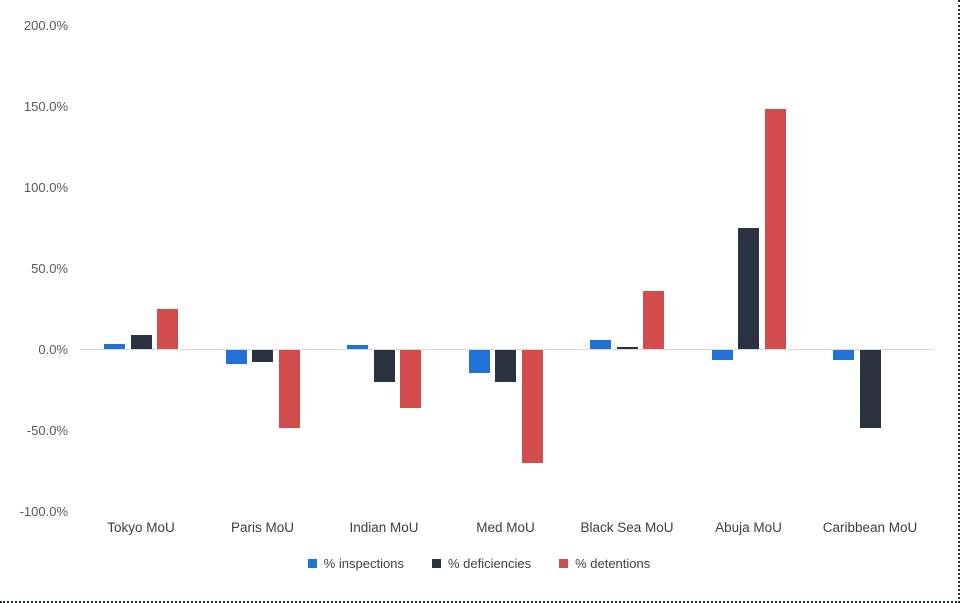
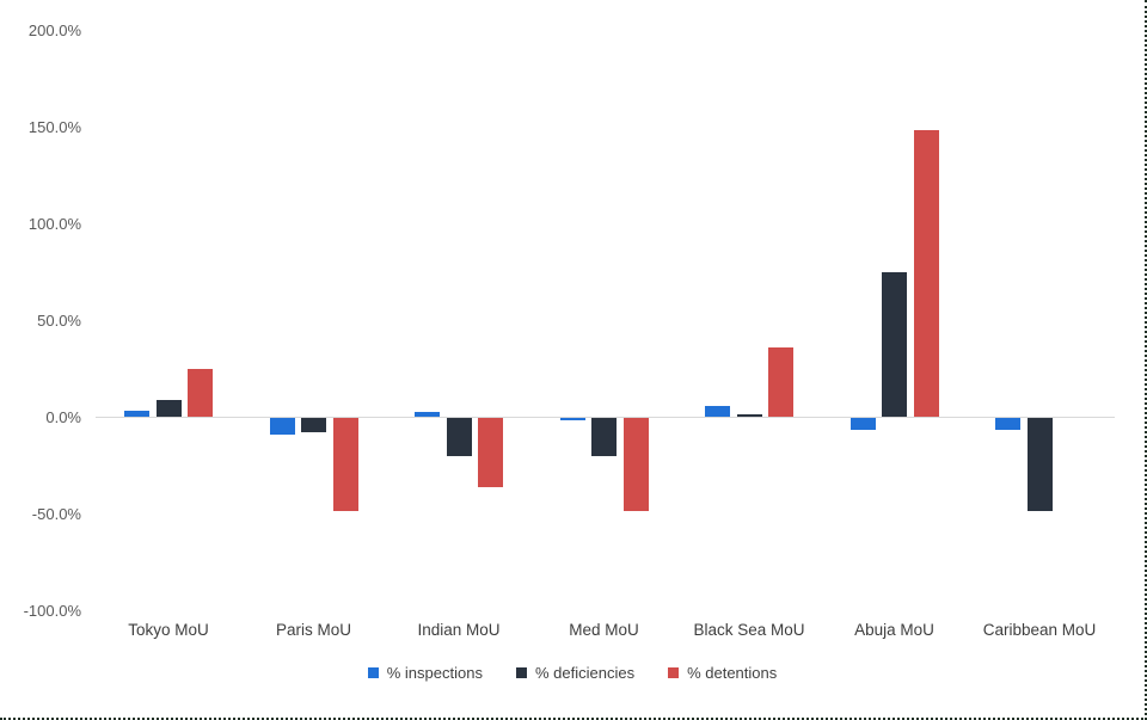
% inspections/Med MoU: -14% -> -2%
% detentions/Med MoU: -70% -> -48%
